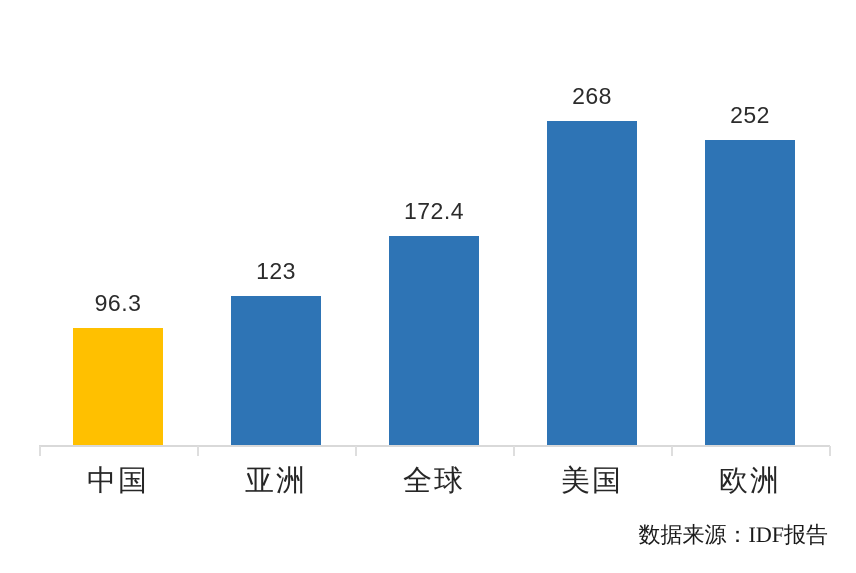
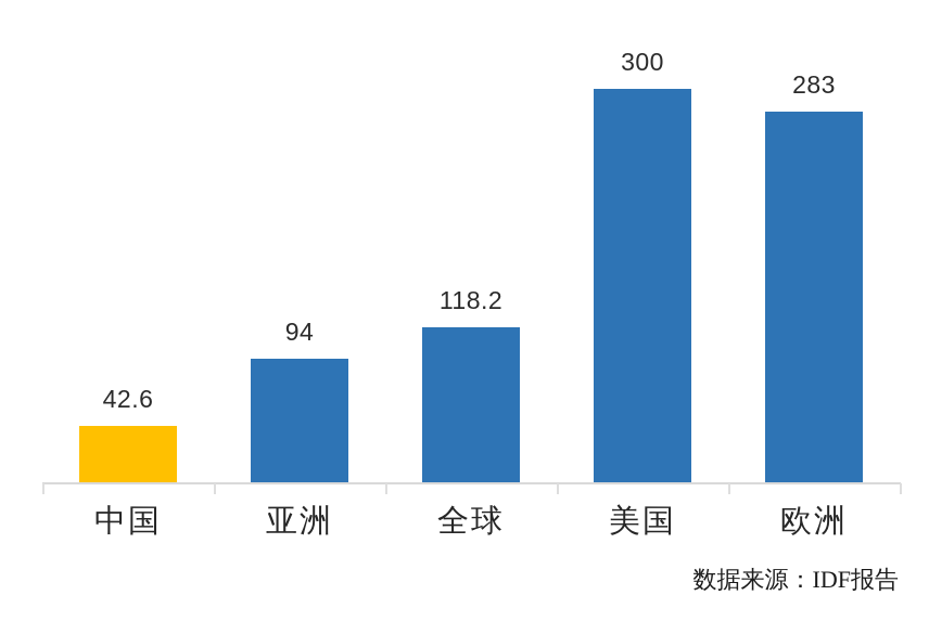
中国: 96.3 -> 42.6
亚洲: 123 -> 94
全球: 172.4 -> 118.2
美国: 268 -> 300
欧洲: 252 -> 283
